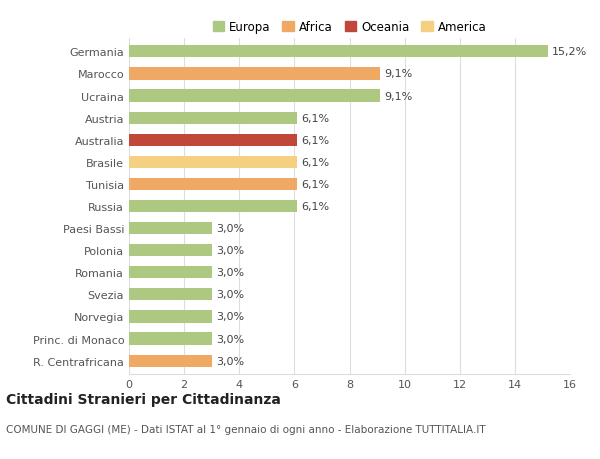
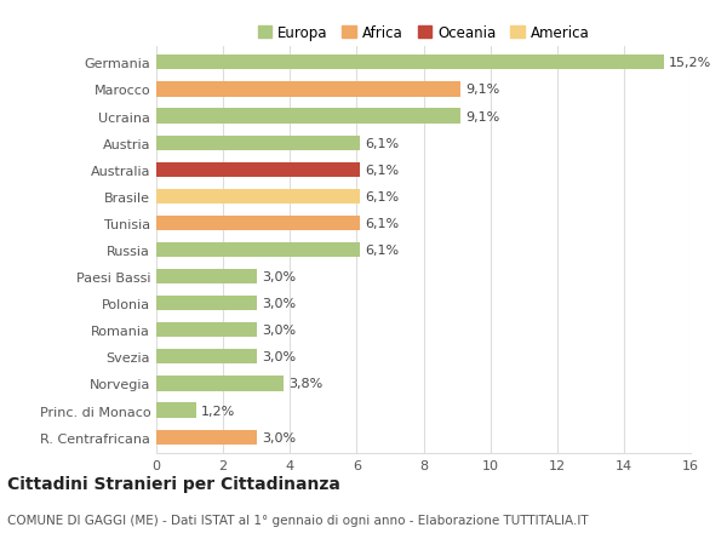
Norvegia: 3,0% -> 3,8%
Princ. di Monaco: 3,0% -> 1,2%
